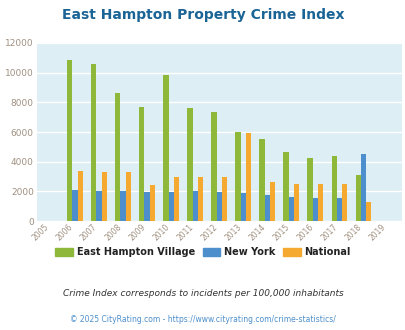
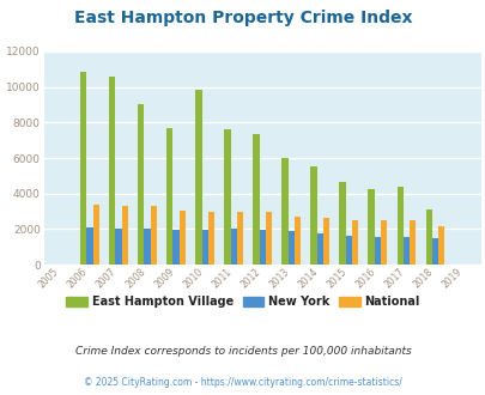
East Hampton Village/2008: 8600 -> 9000
National/2009: 2400 -> 3000
National/2013: 5900 -> 2700
New York/2018: 4500 -> 1500
National/2018: 1300 -> 2200
